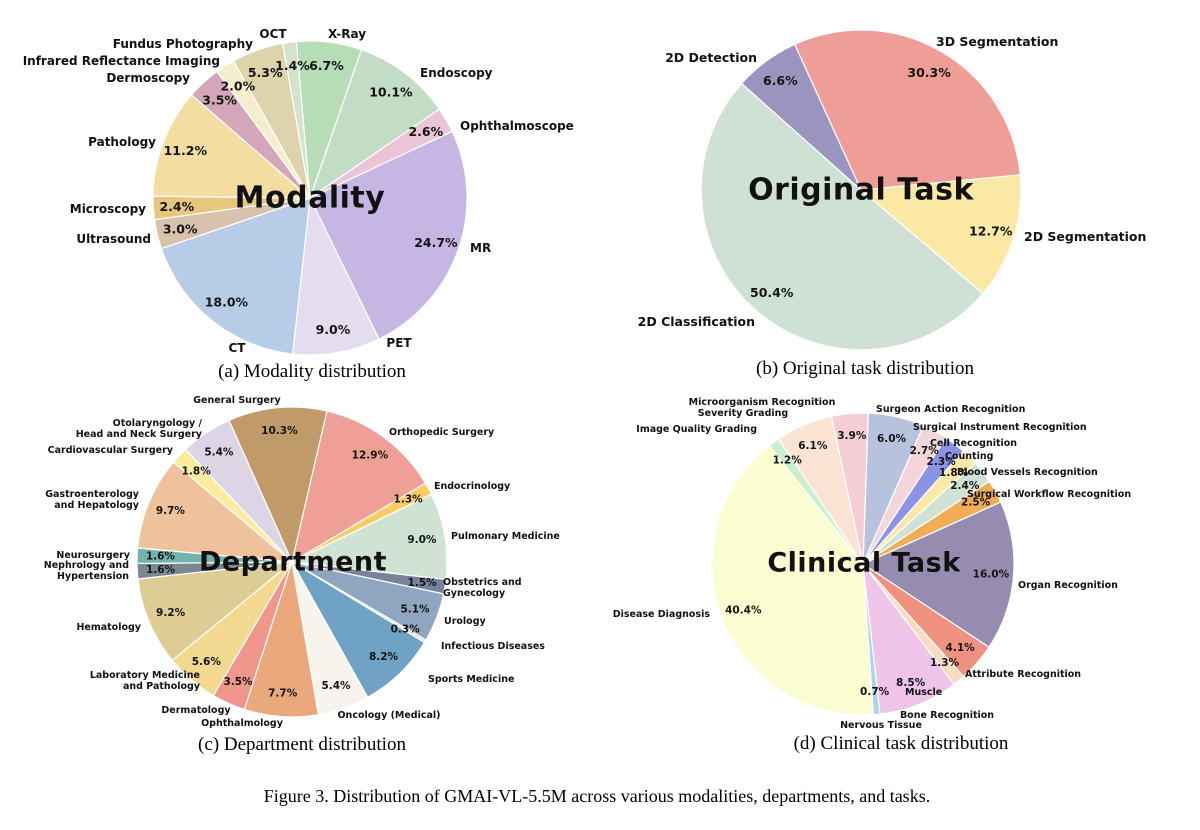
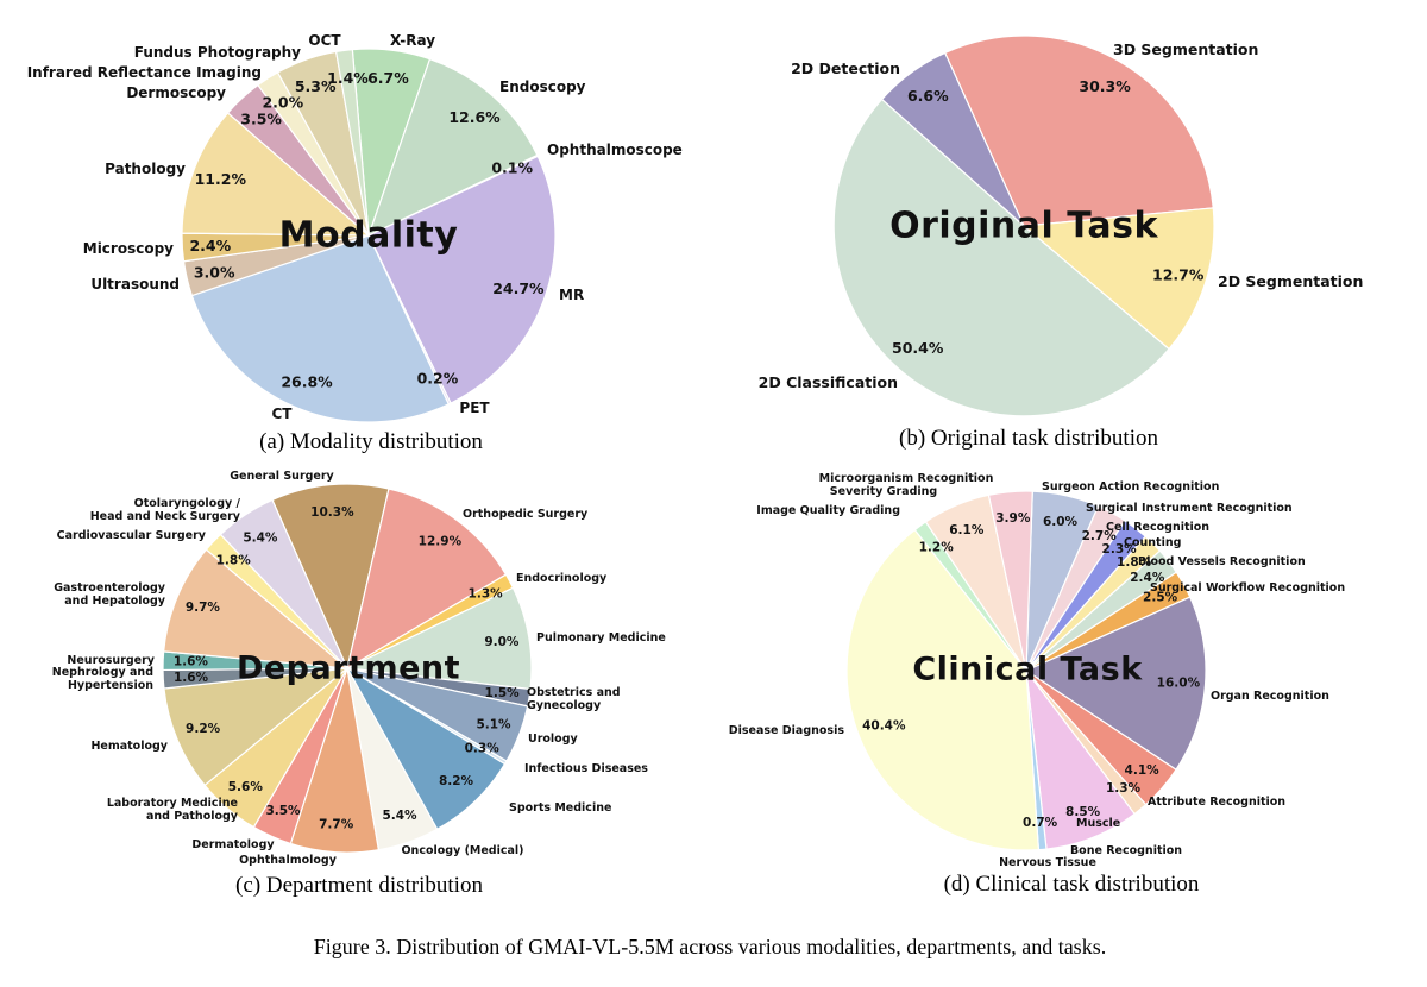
Modality/Endoscopy: 10.1% -> 12.6%
Modality/Ophthalmoscope: 2.6% -> 0.1%
Modality/PET: 9.0% -> 0.2%
Modality/CT: 18.0% -> 26.8%
